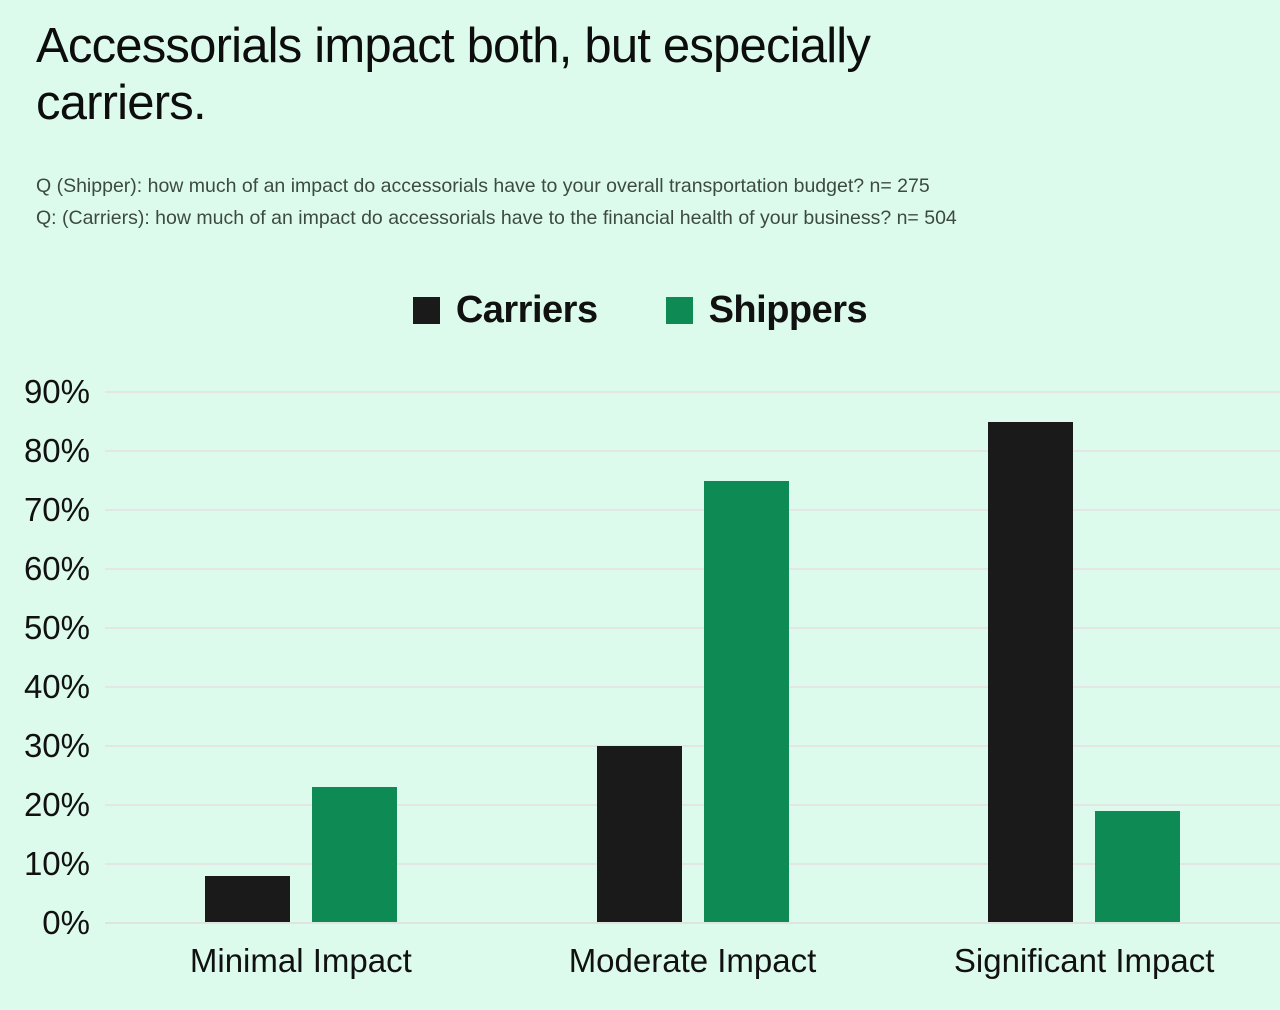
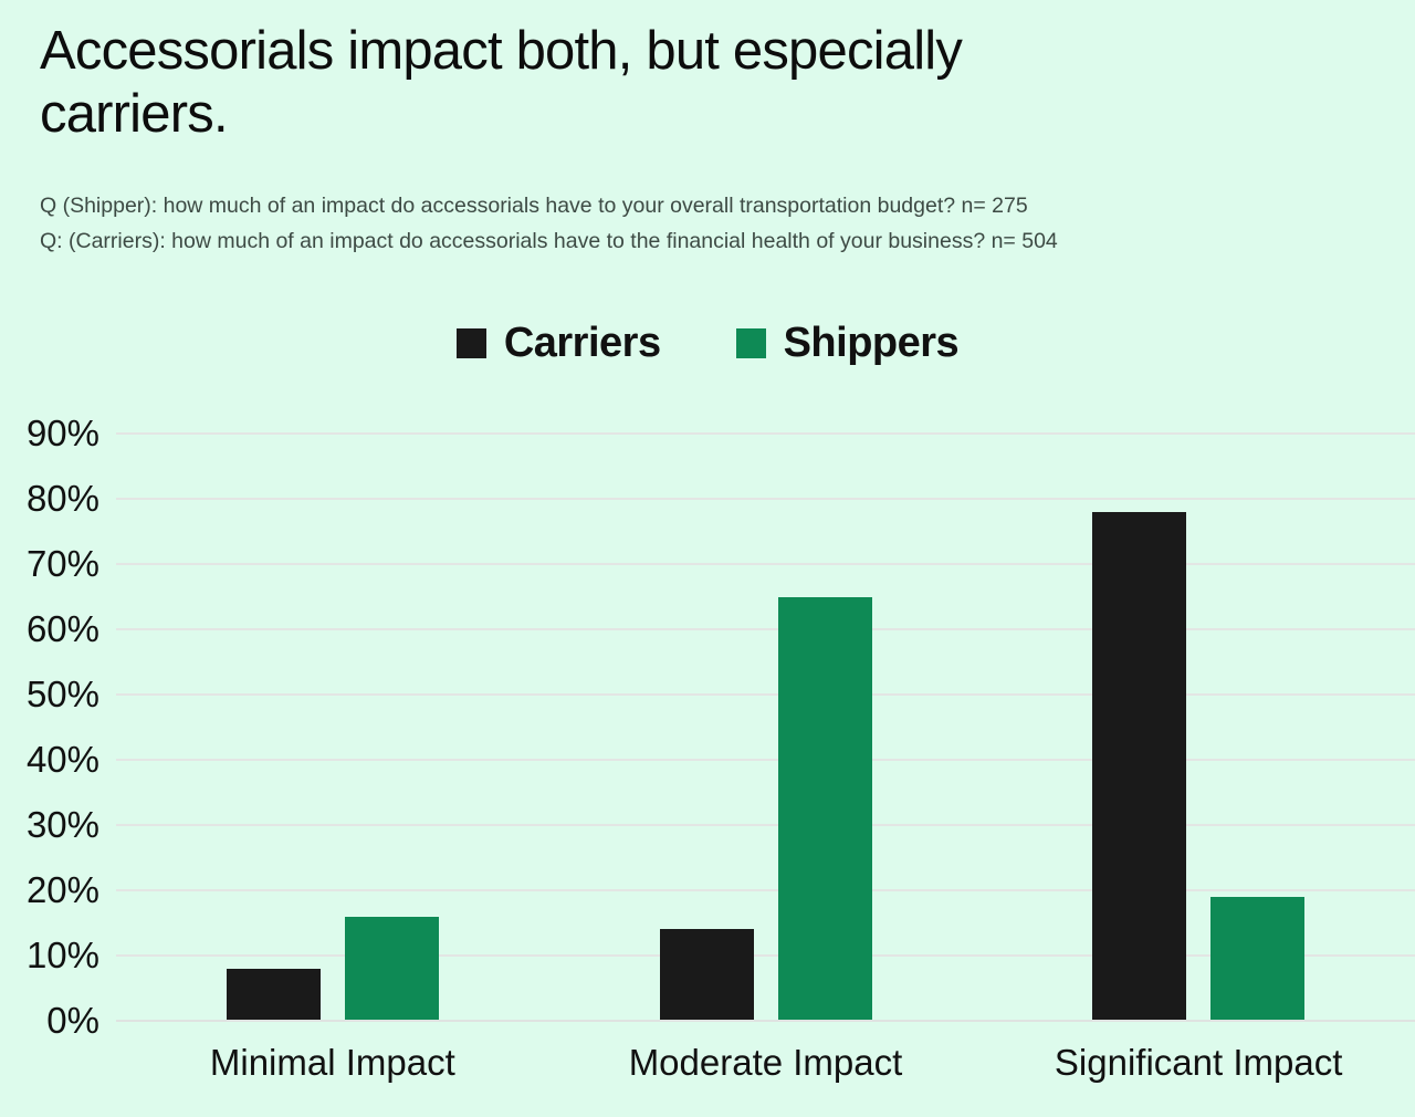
Shippers/Minimal Impact: 23% -> 16%
Carriers/Moderate Impact: 30% -> 14%
Shippers/Moderate Impact: 75% -> 65%
Carriers/Significant Impact: 85% -> 78%
